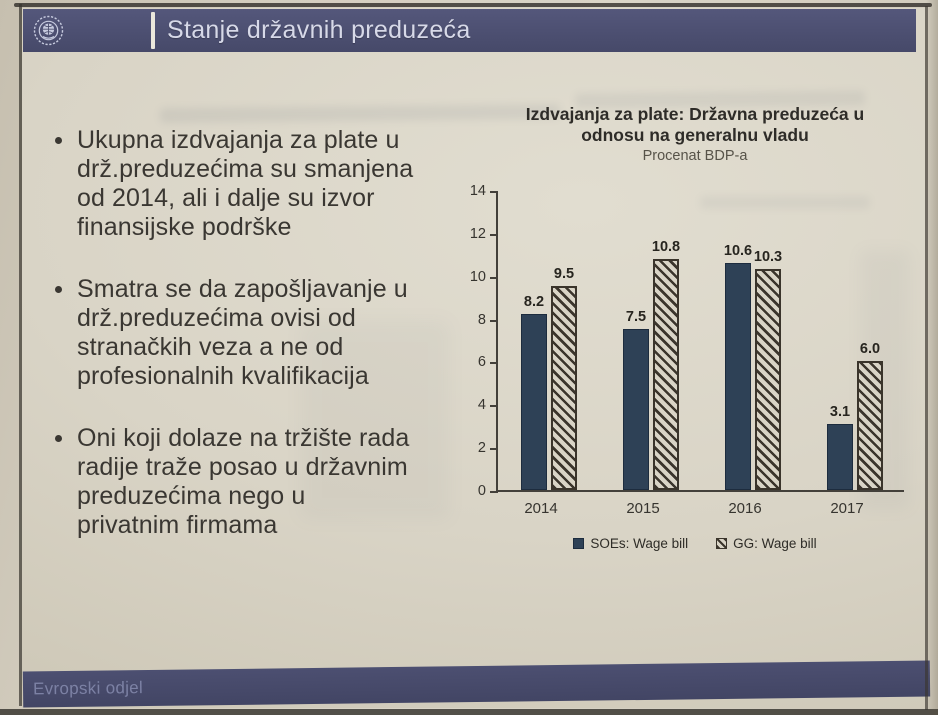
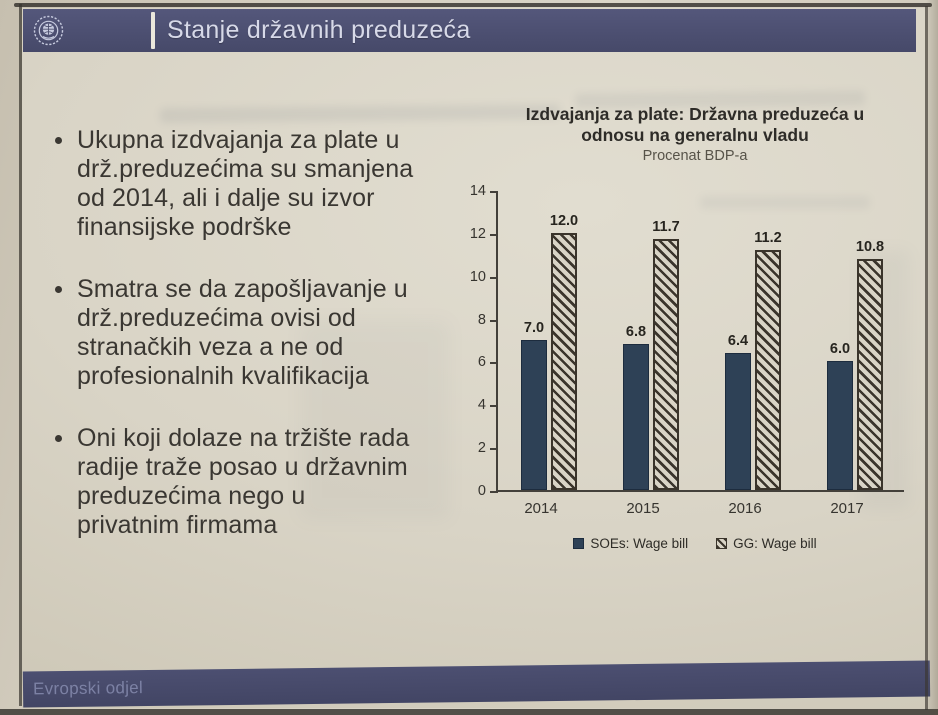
SOEs: Wage bill/2014: 8.2 -> 7.0
GG: Wage bill/2014: 9.5 -> 12.0
SOEs: Wage bill/2015: 7.5 -> 6.8
GG: Wage bill/2015: 10.8 -> 11.7
SOEs: Wage bill/2016: 10.6 -> 6.4
GG: Wage bill/2016: 10.3 -> 11.2
SOEs: Wage bill/2017: 3.1 -> 6.0
GG: Wage bill/2017: 6.0 -> 10.8
